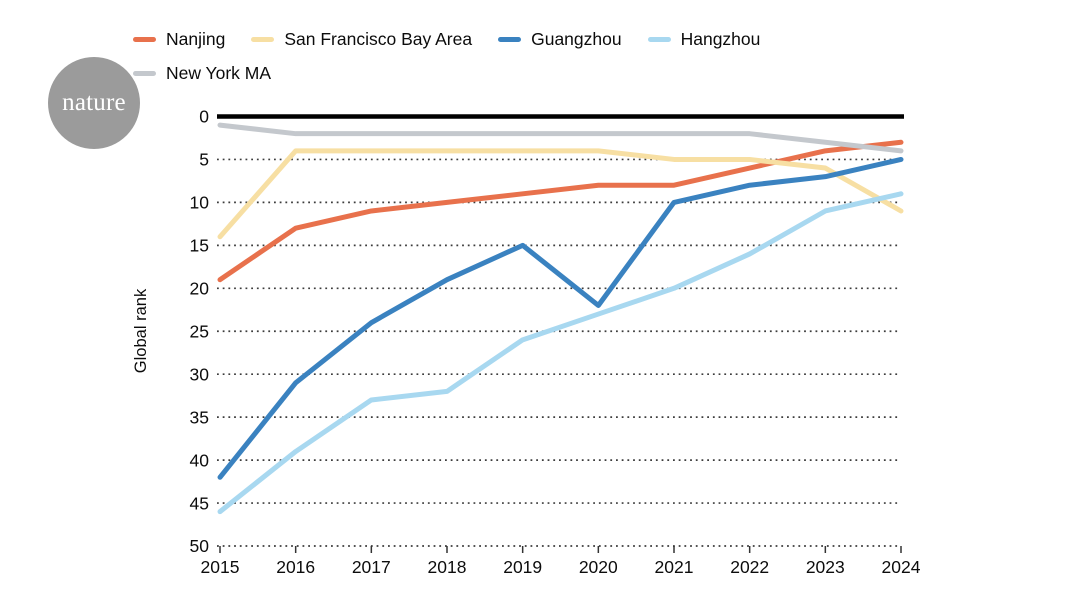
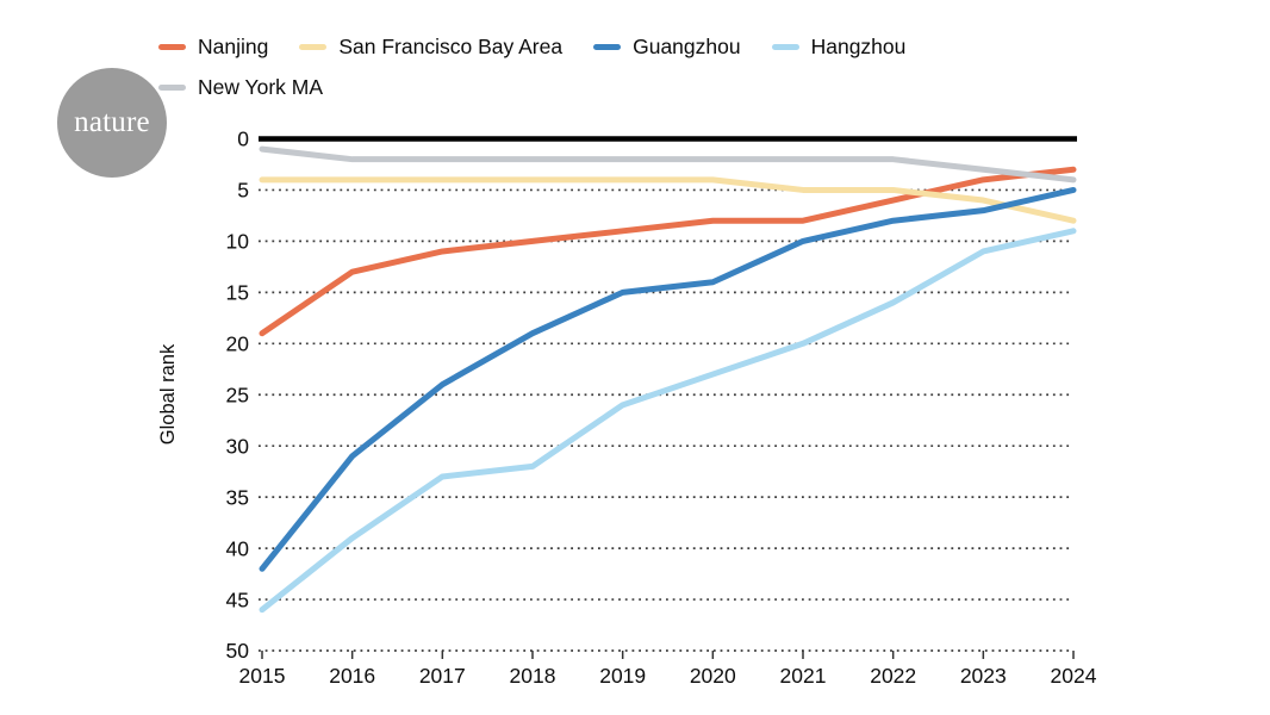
San Francisco Bay Area/2015: 14 -> 4
Guangzhou/2020: 22 -> 14
San Francisco Bay Area/2024: 11 -> 8
